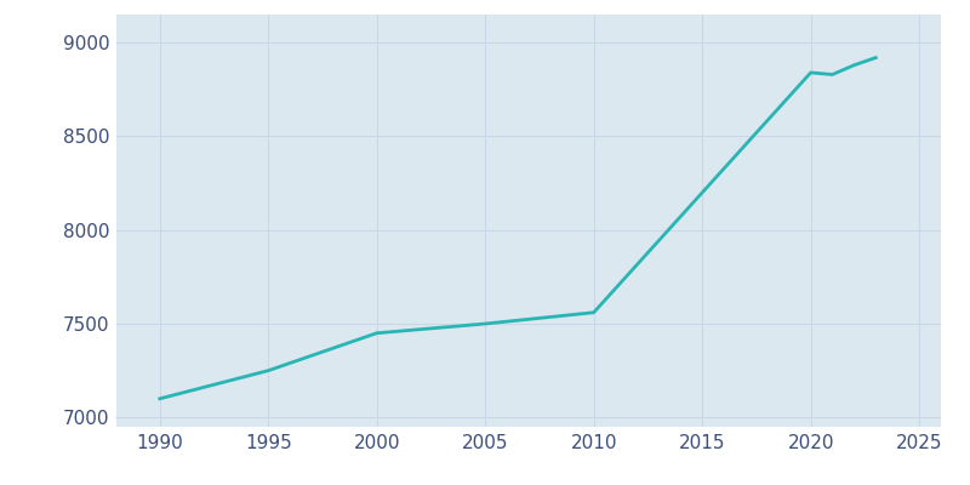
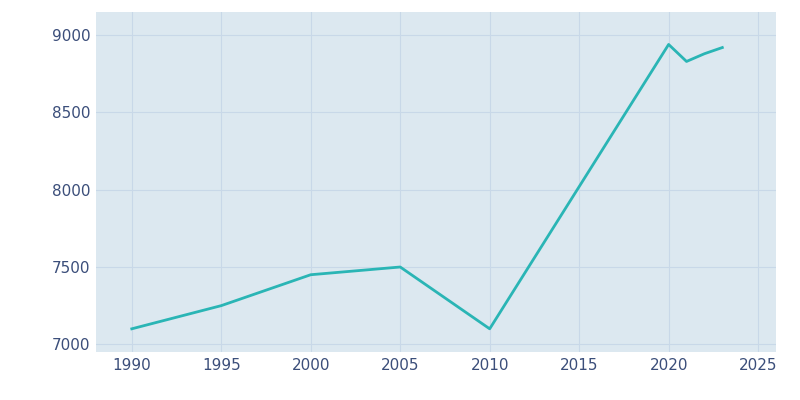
2010: 7560 -> 7100
2020: 8840 -> 8940
